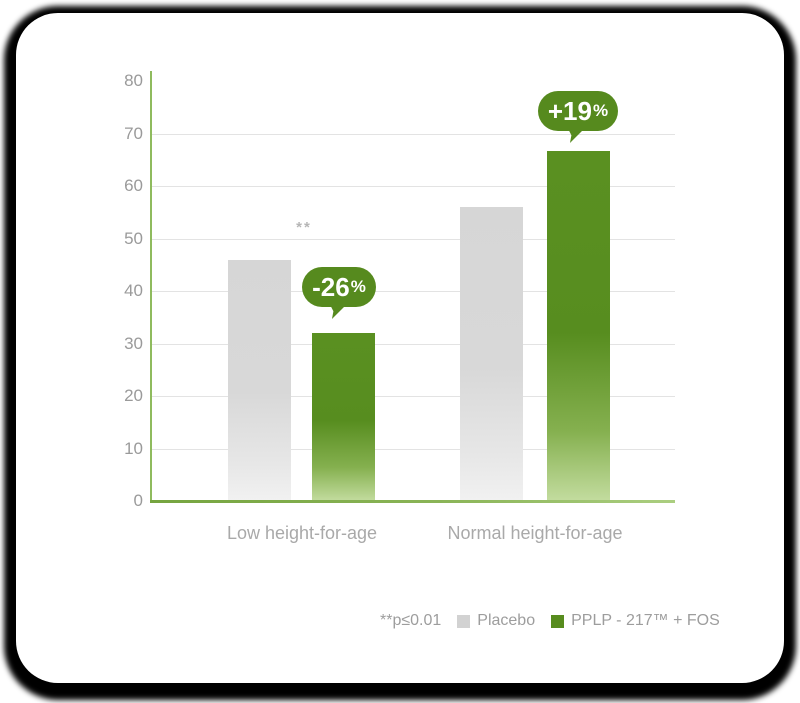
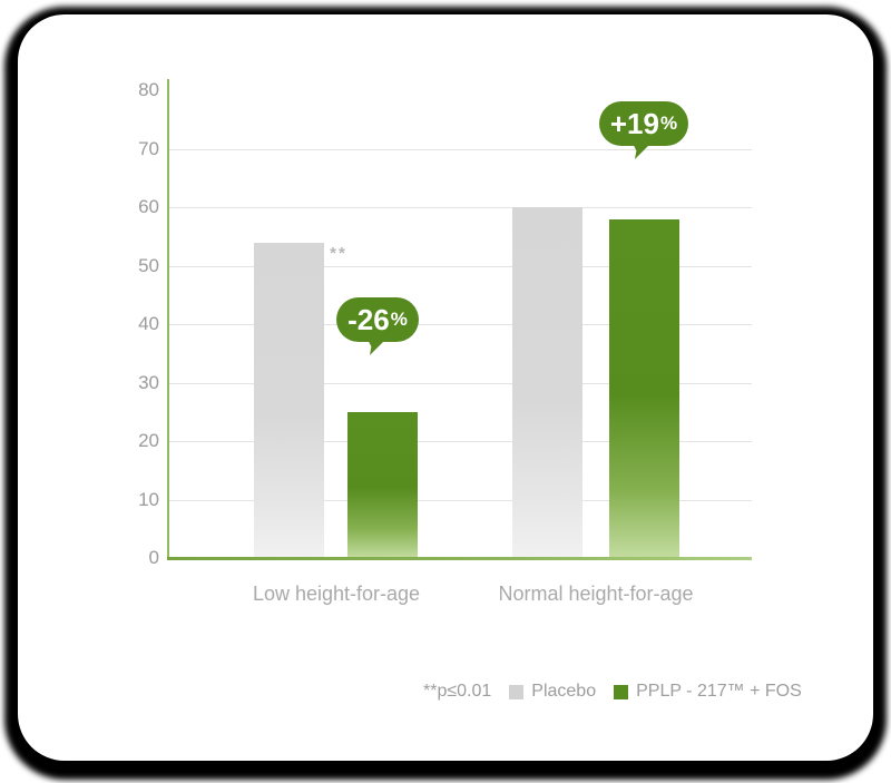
Placebo/Low height-for-age: 46 -> 54
PPLP - 217™ + FOS/Low height-for-age: 32 -> 25
Placebo/Normal height-for-age: 56 -> 60
PPLP - 217™ + FOS/Normal height-for-age: 67 -> 58
